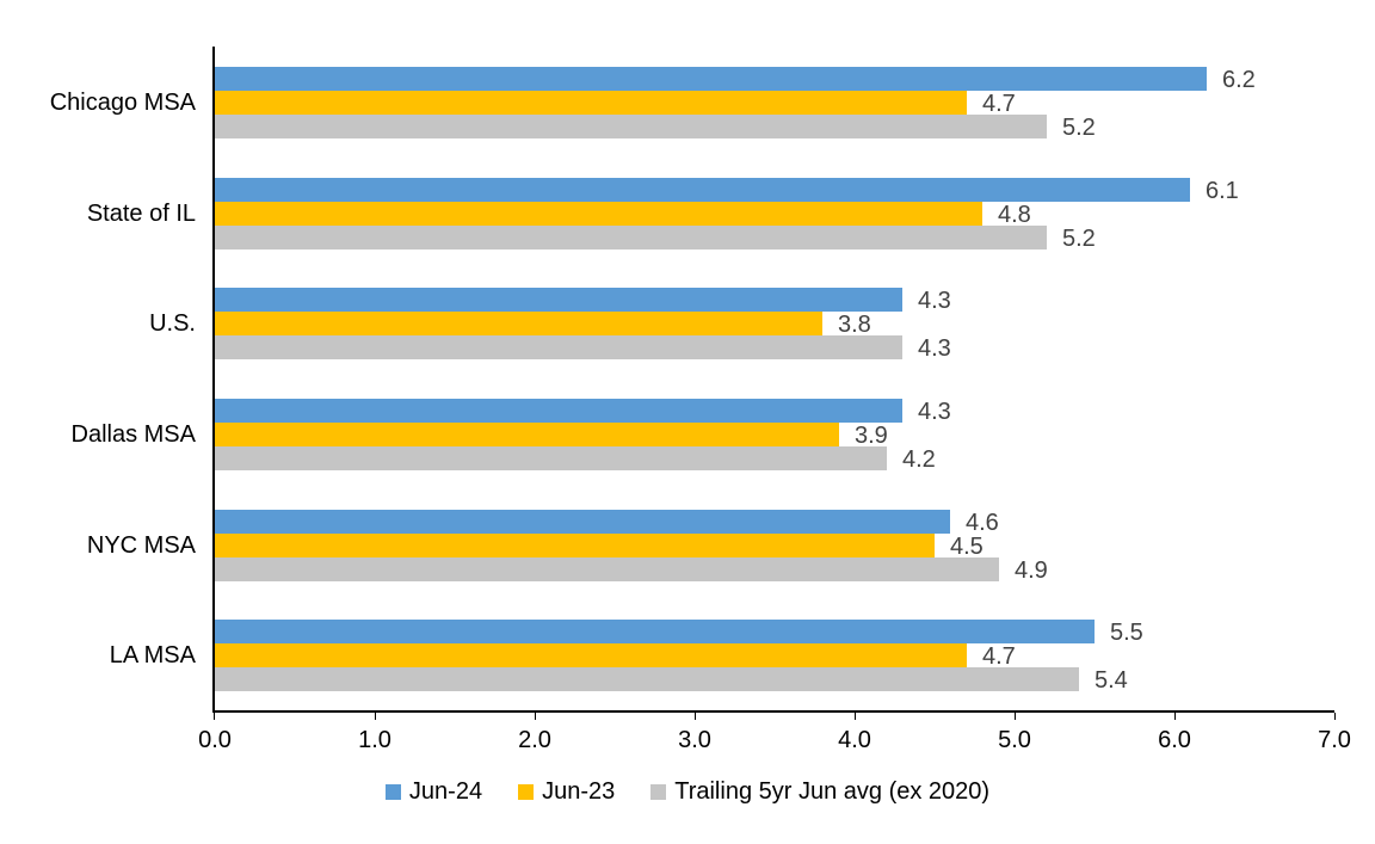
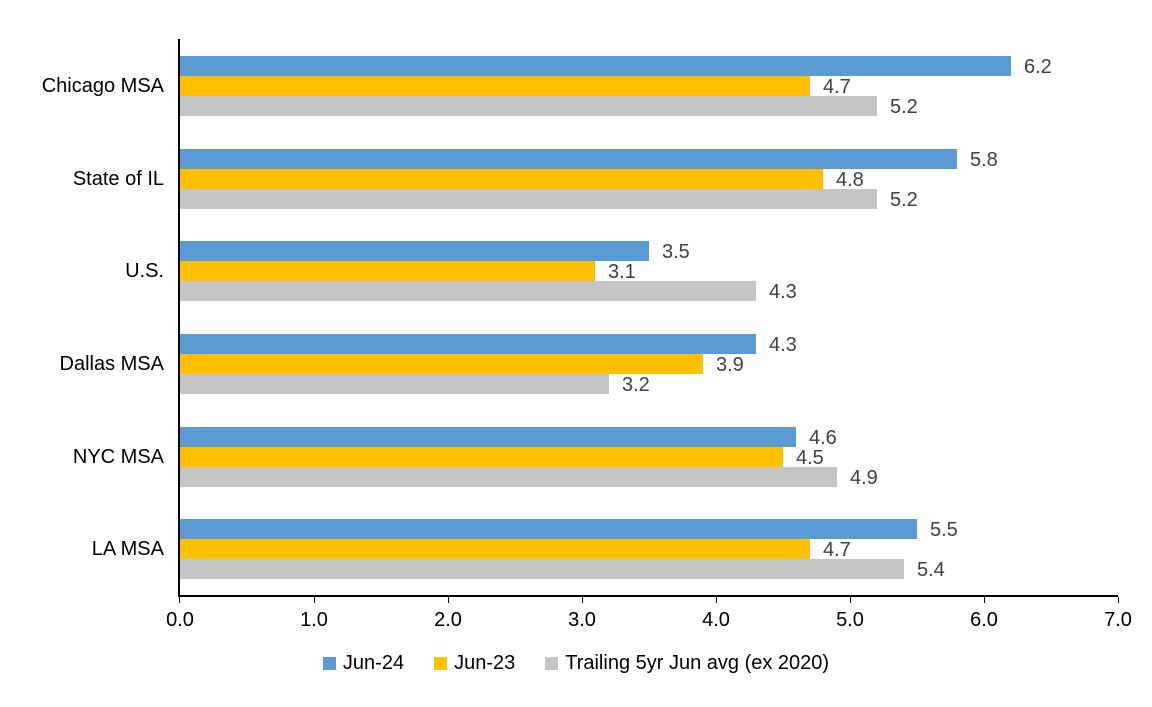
Jun-24/State of IL: 6.1 -> 5.8
Jun-24/U.S.: 4.3 -> 3.5
Jun-23/U.S.: 3.8 -> 3.1
Trailing 5yr Jun avg (ex 2020)/Dallas MSA: 4.2 -> 3.2
